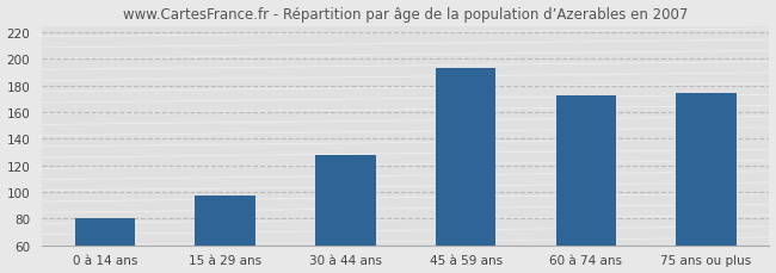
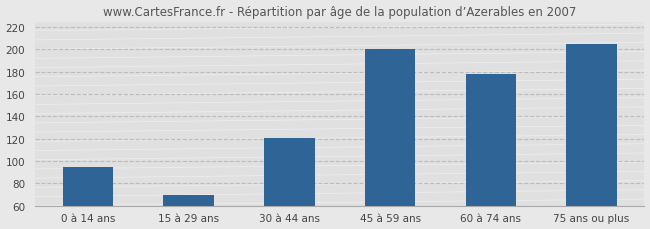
0 à 14 ans: 80 -> 95
15 à 29 ans: 97 -> 70
30 à 44 ans: 128 -> 121
45 à 59 ans: 193 -> 200
60 à 74 ans: 173 -> 178
75 ans ou plus: 174 -> 205
